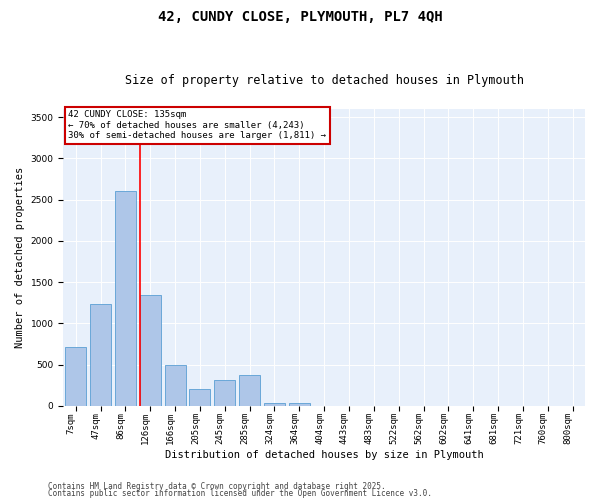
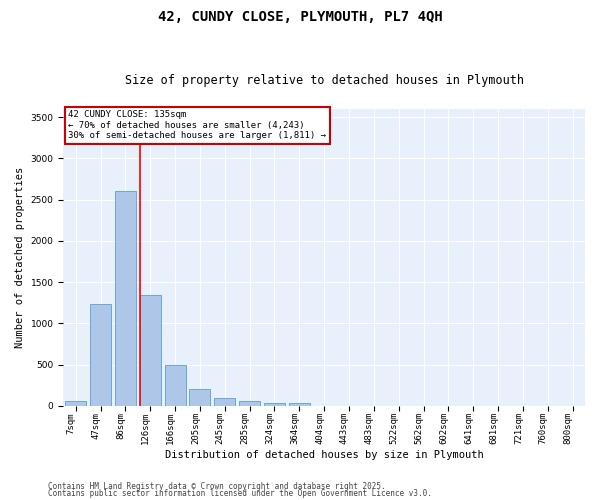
7sqm: 720 -> 60
245sqm: 320 -> 100
285sqm: 380 -> 60
